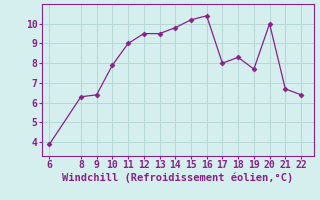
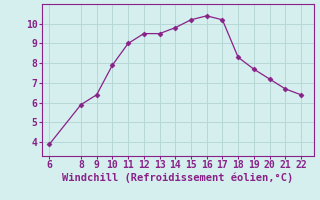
8: 6.3 -> 5.9
17: 8.0 -> 10.2
20: 10.0 -> 7.2
